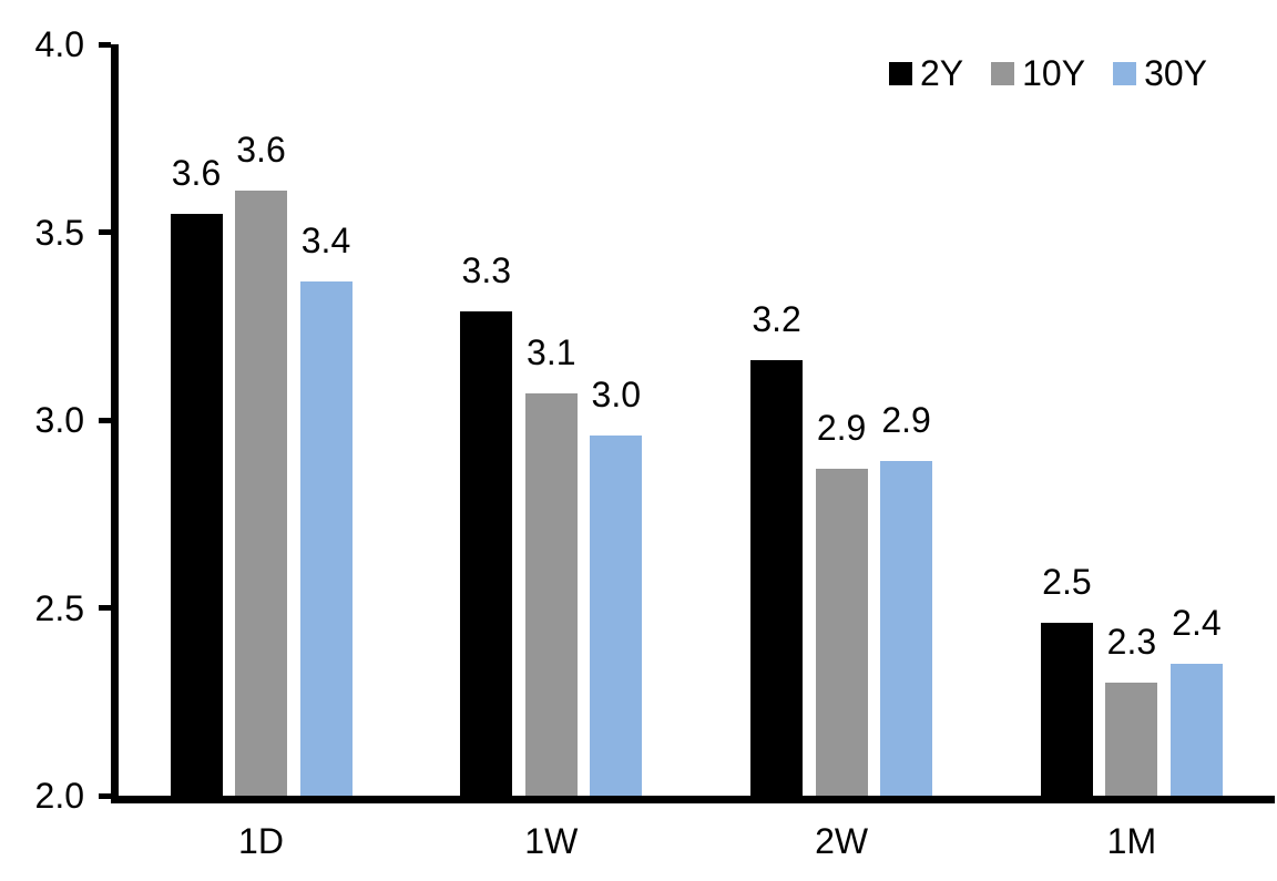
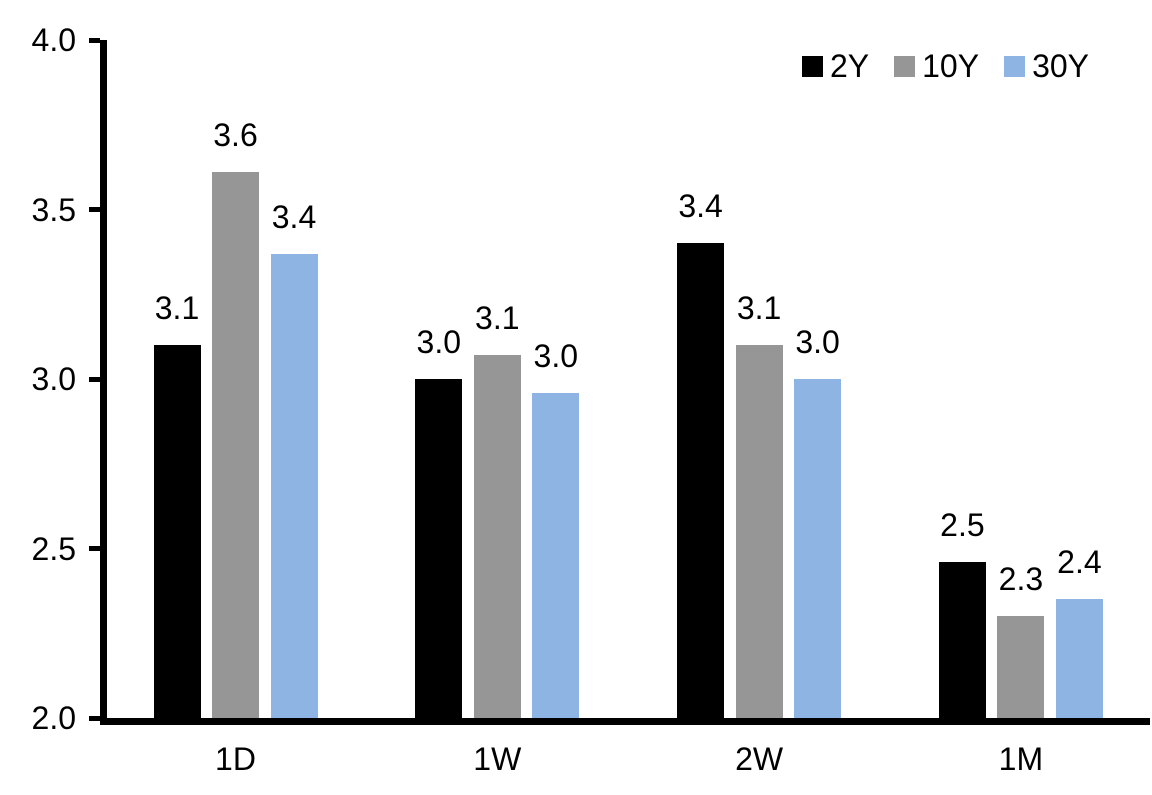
2Y/1D: 3.6 -> 3.1
2Y/1W: 3.3 -> 3.0
2Y/2W: 3.2 -> 3.4
10Y/2W: 2.9 -> 3.1
30Y/2W: 2.9 -> 3.0
